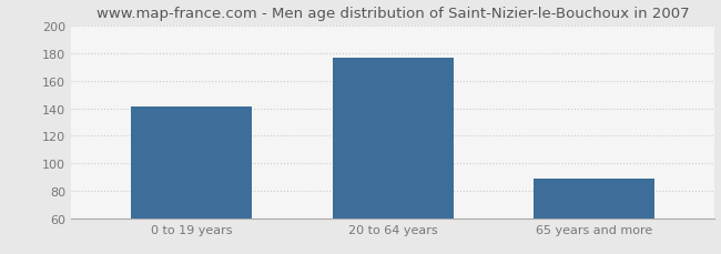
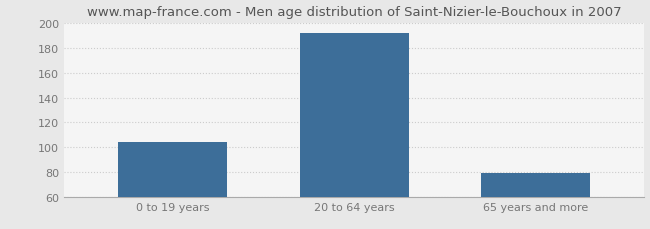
0 to 19 years: 141 -> 104
20 to 64 years: 177 -> 192
65 years and more: 89 -> 79
